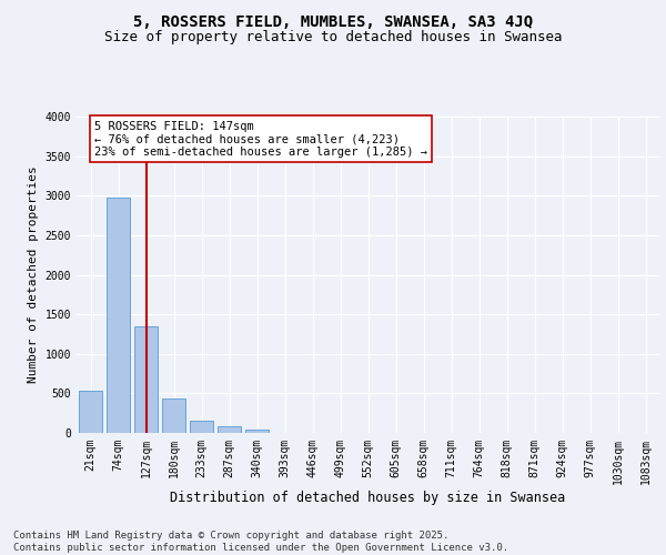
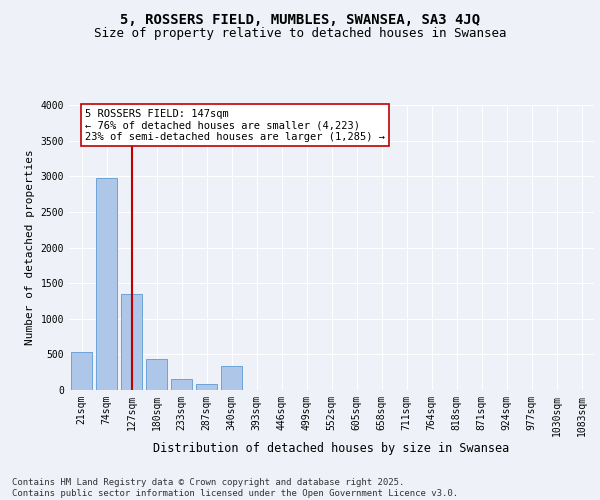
340sqm: 40 -> 340
